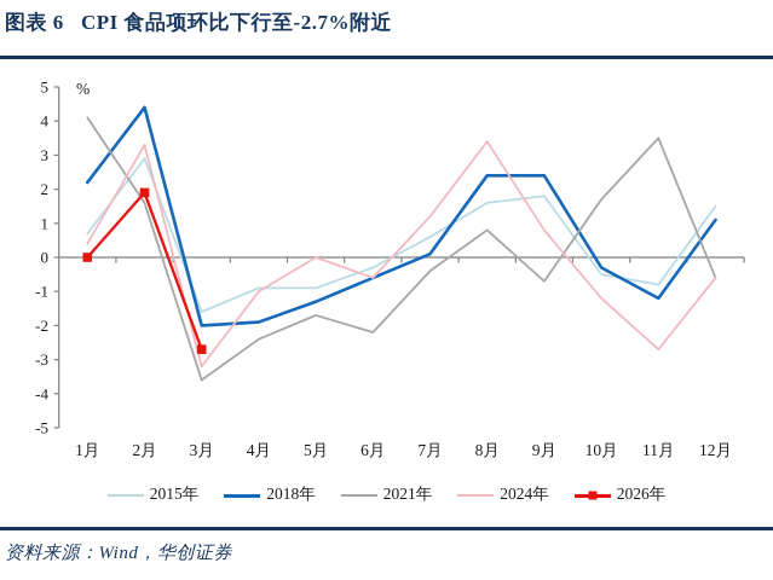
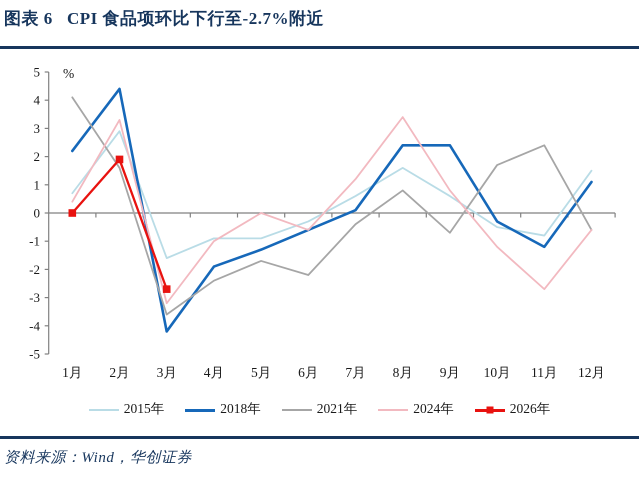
2018年/3月: -2.0 -> -4.2
2015年/9月: 1.8 -> 0.6
2021年/11月: 3.5 -> 2.4
